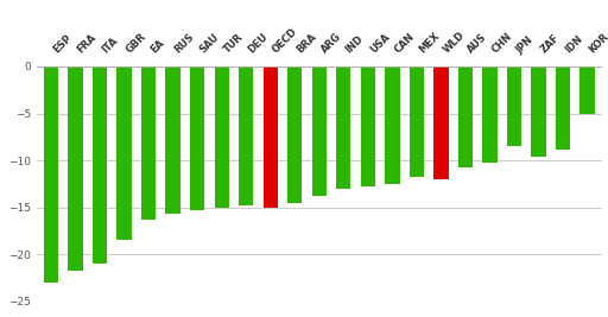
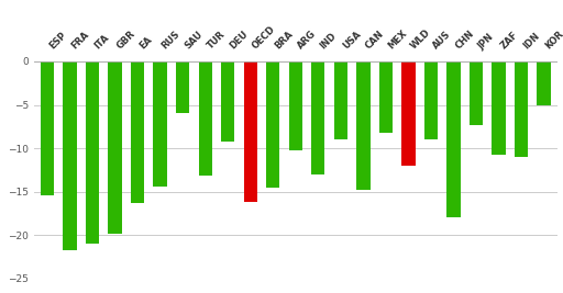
ESP: -23.0 -> -15.4
GBR: -18.5 -> -19.8
RUS: -15.7 -> -14.4
SAU: -15.3 -> -6.0
TUR: -15.0 -> -13.2
DEU: -14.8 -> -9.2
OECD: -15.0 -> -16.2
ARG: -13.8 -> -10.2
USA: -12.8 -> -9.0
CAN: -12.5 -> -14.8
MEX: -11.8 -> -8.2
AUS: -10.8 -> -9.0
CHN: -10.3 -> -18.0
JPN: -8.5 -> -7.4
ZAF: -9.6 -> -10.8
IDN: -8.8 -> -11.0
